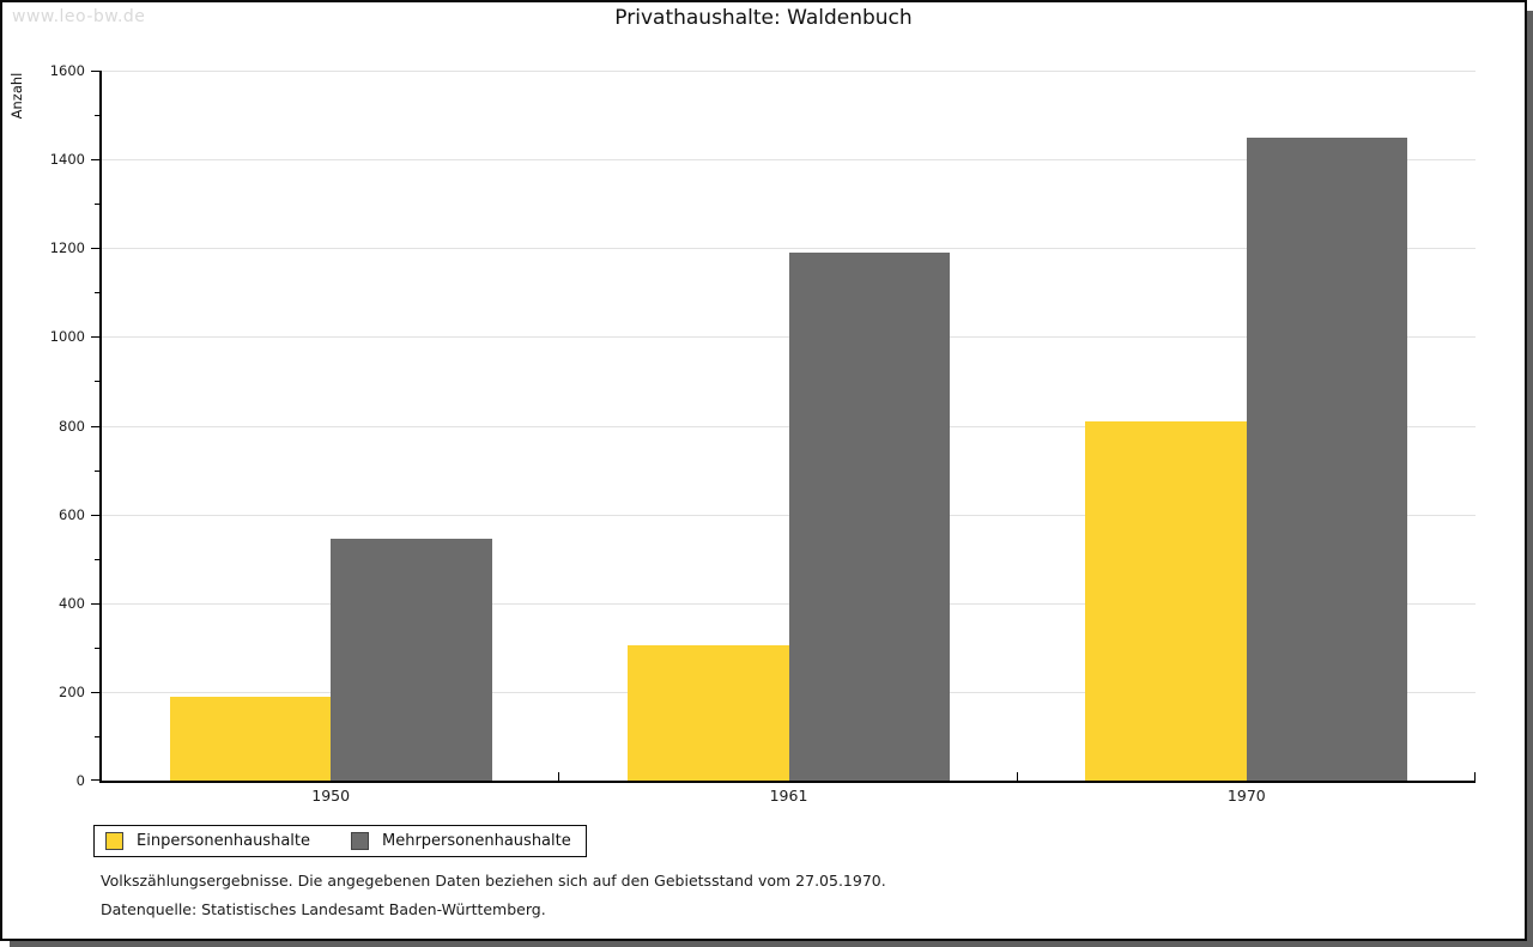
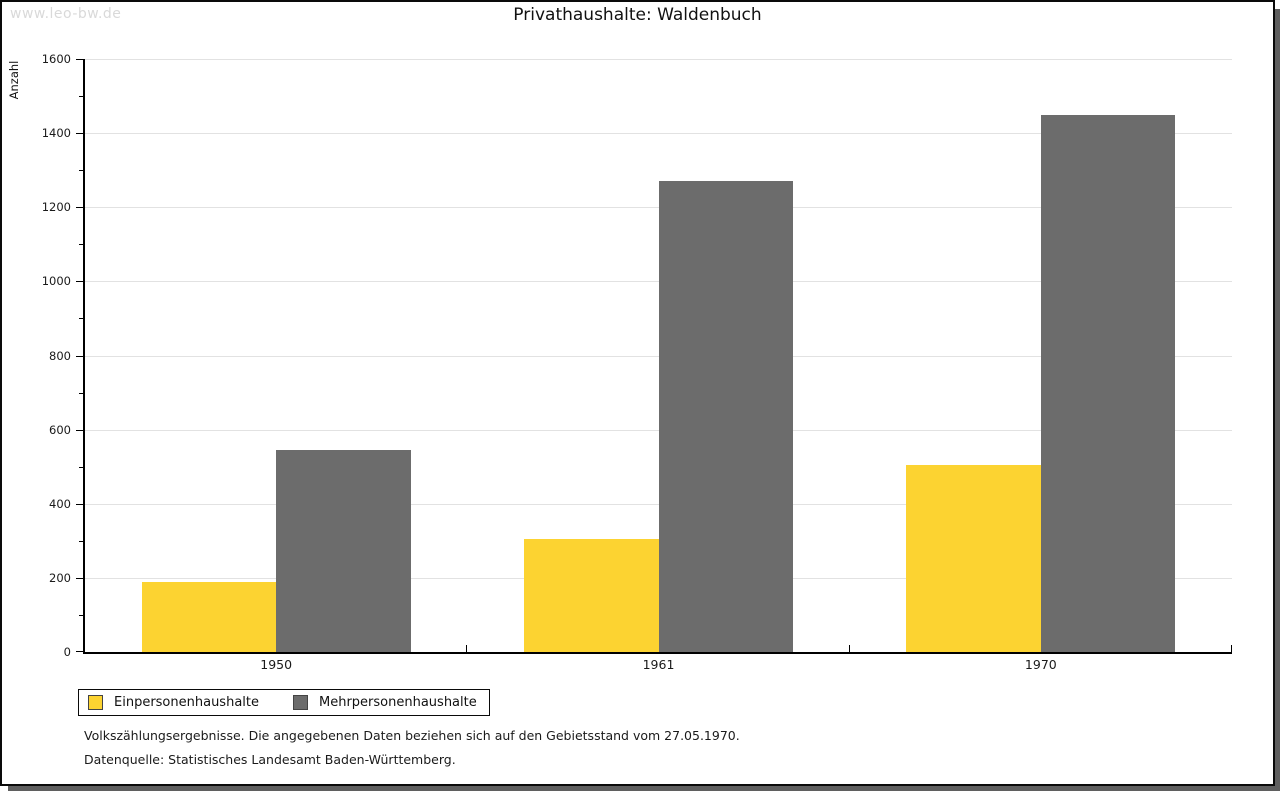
Mehrpersonenhaushalte/1961: 1190 -> 1270
Einpersonenhaushalte/1970: 810 -> 500
